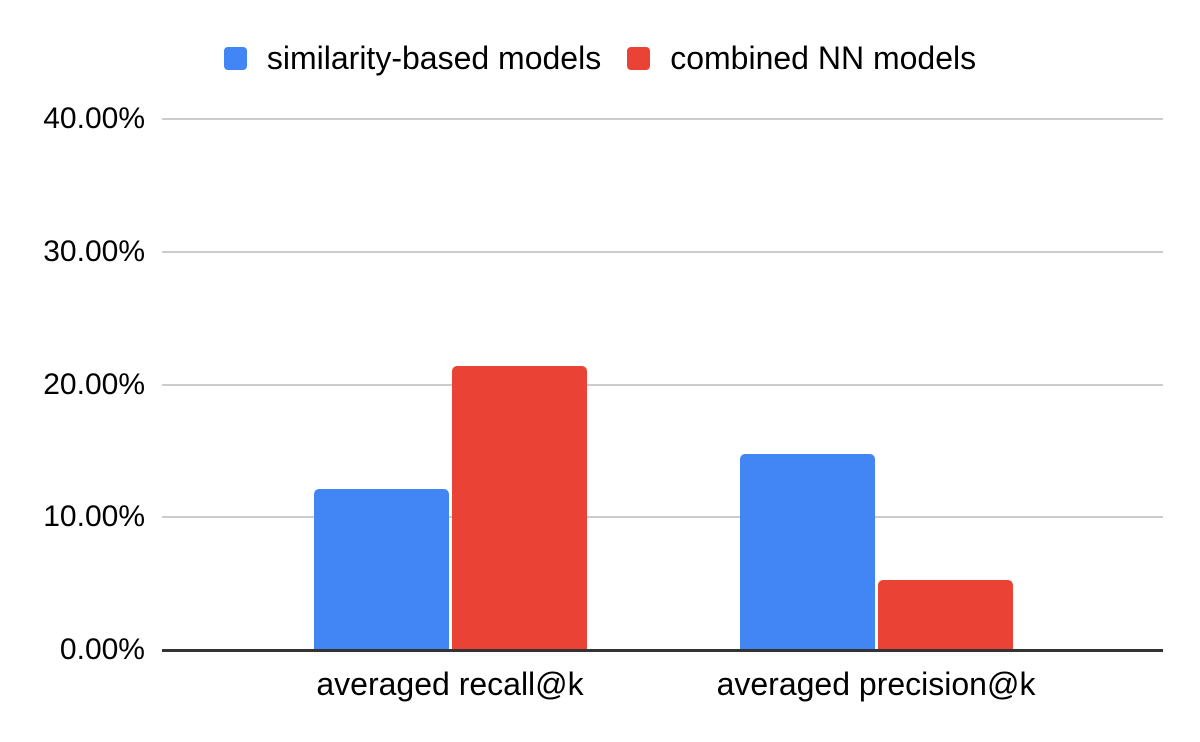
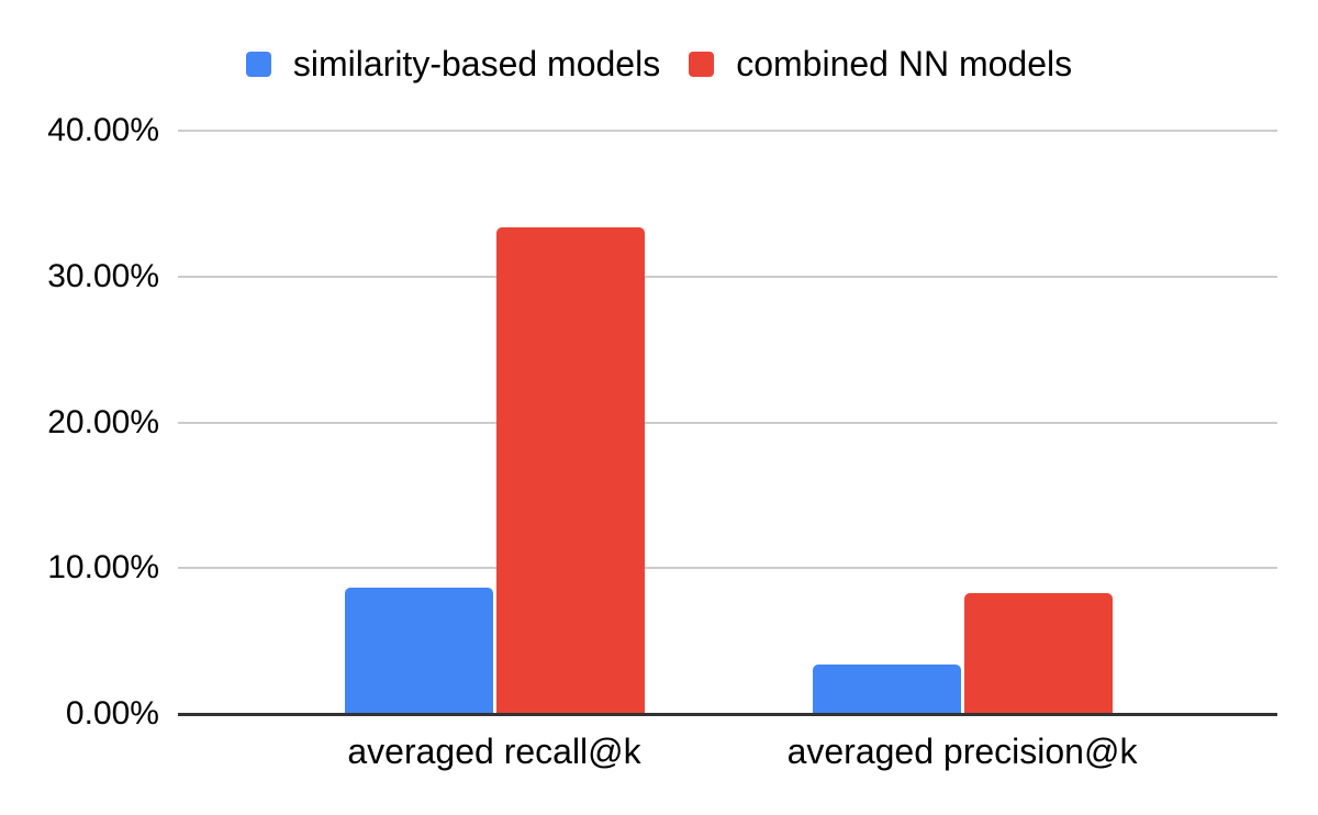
similarity-based models/averaged recall@k: 12.1% -> 8.7%
combined NN models/averaged recall@k: 21.4% -> 33.4%
similarity-based models/averaged precision@k: 14.8% -> 3.4%
combined NN models/averaged precision@k: 5.3% -> 8.3%
